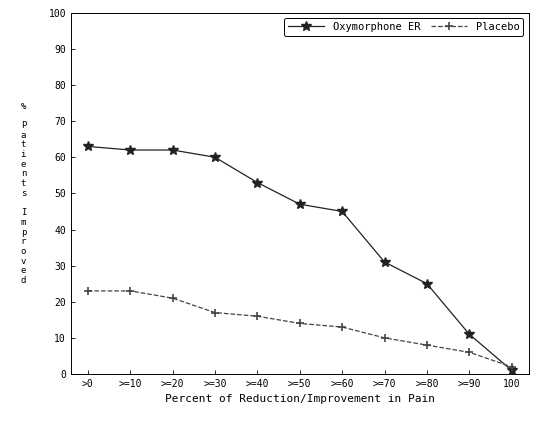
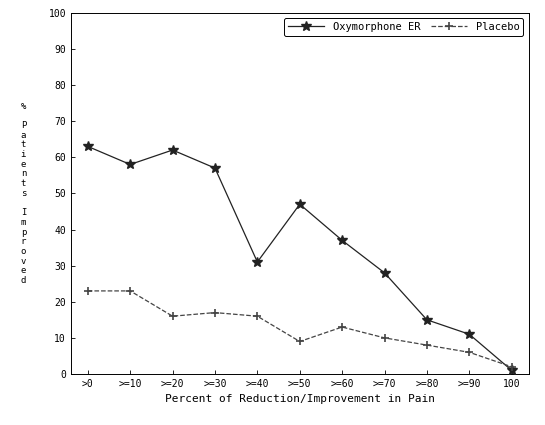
Oxymorphone ER/>=10: 62 -> 58
Placebo/>=20: 21 -> 16
Oxymorphone ER/>=30: 60 -> 57
Oxymorphone ER/>=40: 53 -> 31
Placebo/>=50: 14 -> 9
Oxymorphone ER/>=60: 45 -> 37
Oxymorphone ER/>=70: 31 -> 28
Oxymorphone ER/>=80: 25 -> 15
